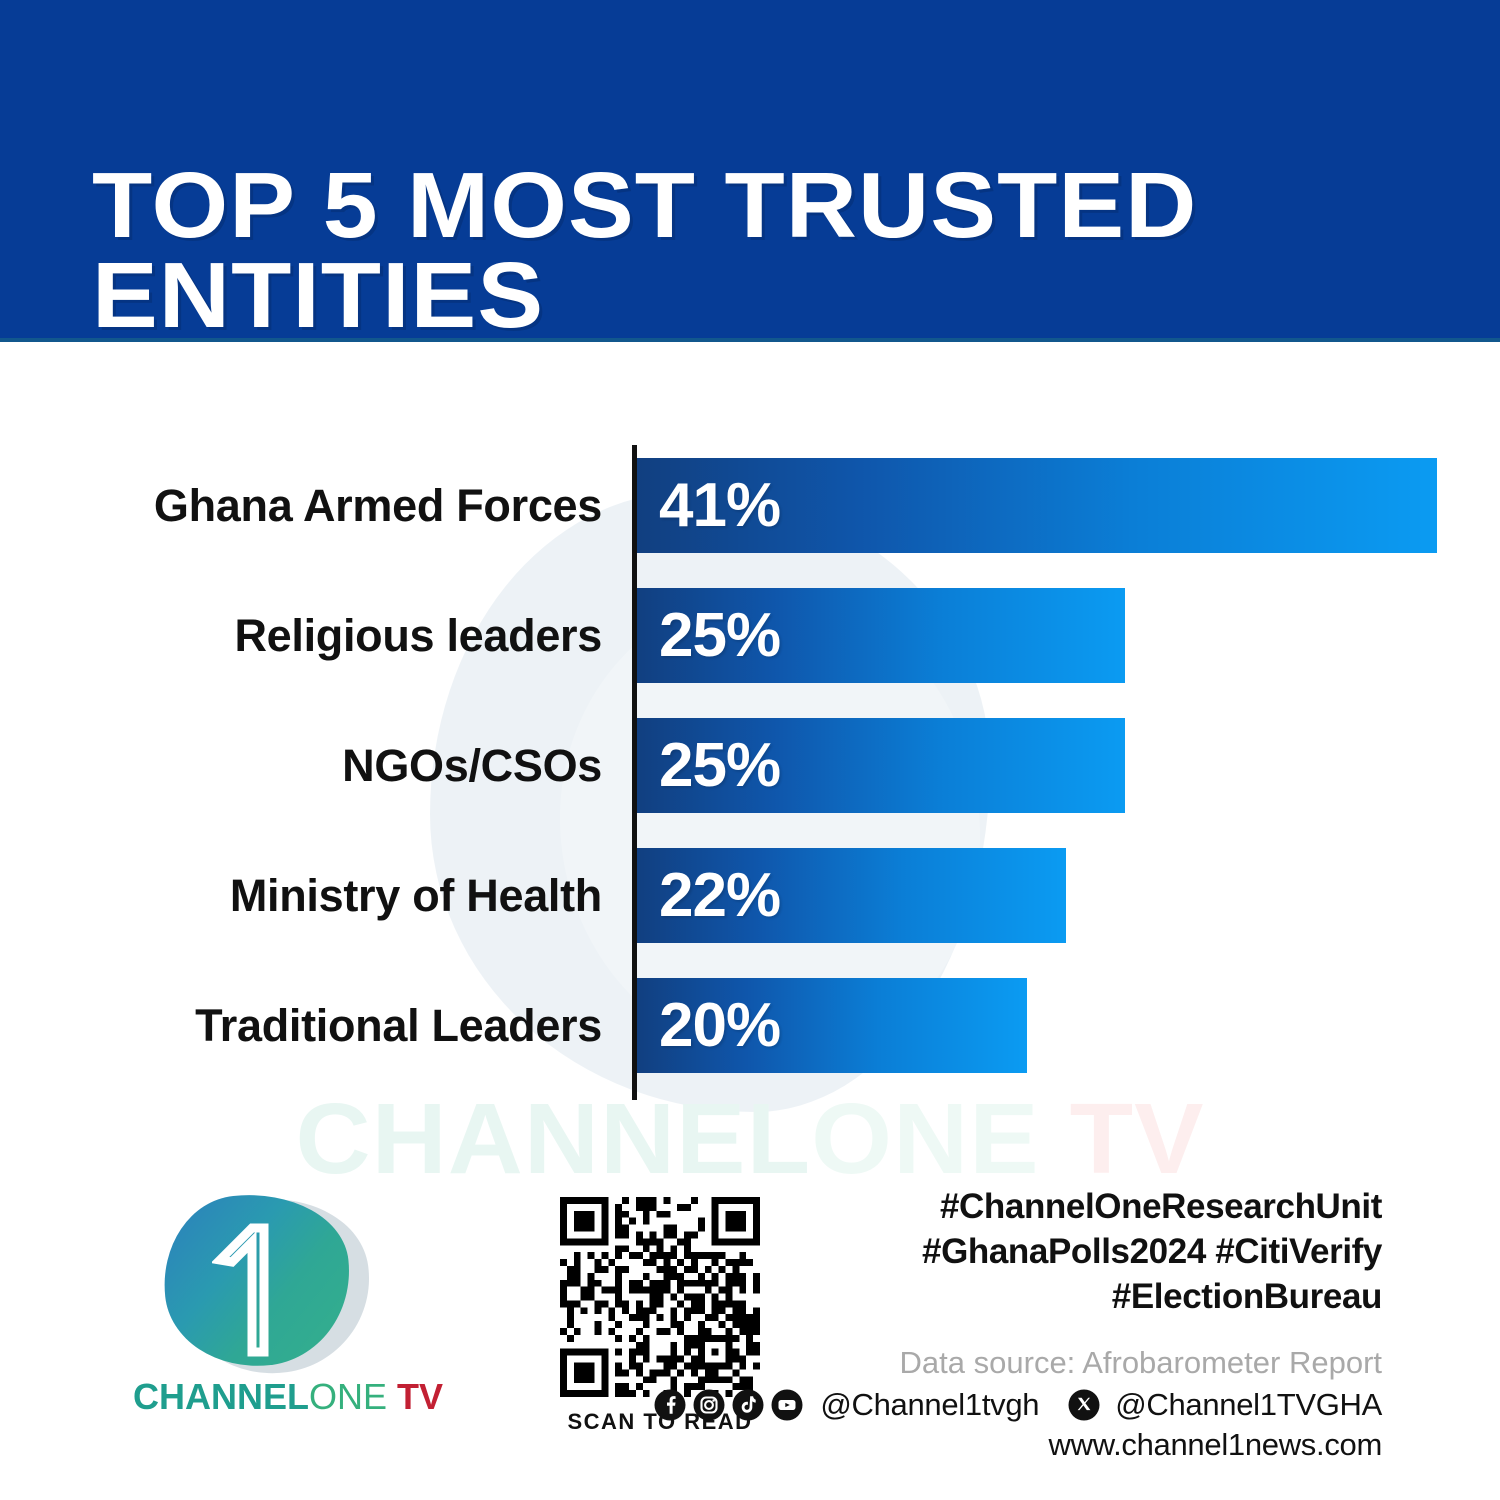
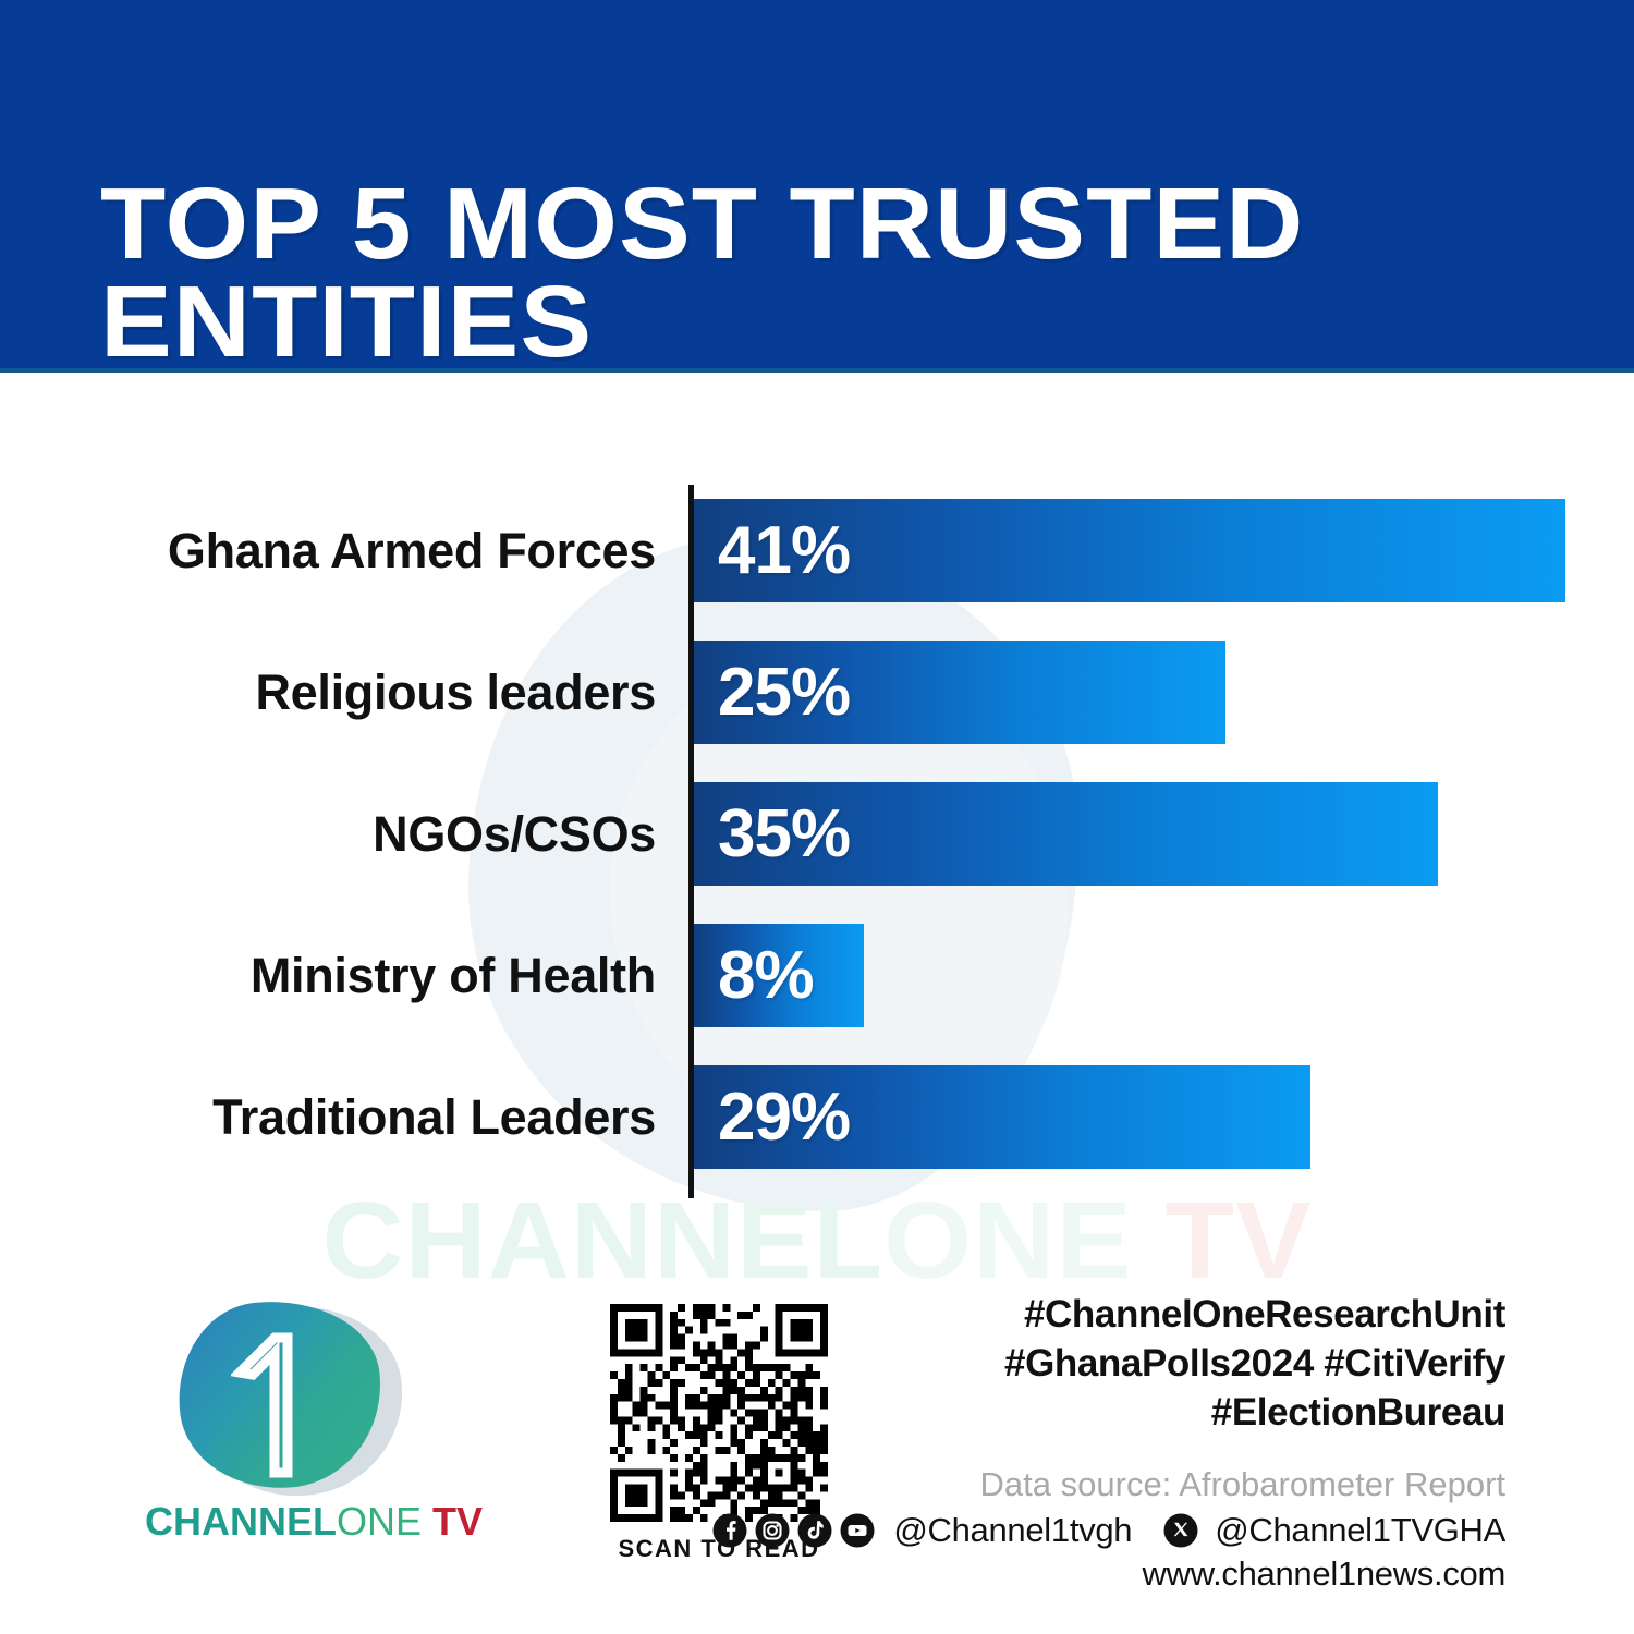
NGOs/CSOs: 25% -> 35%
Ministry of Health: 22% -> 8%
Traditional Leaders: 20% -> 29%
